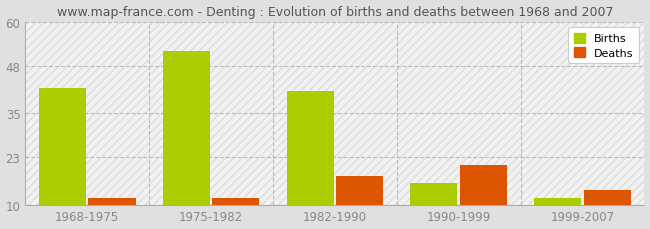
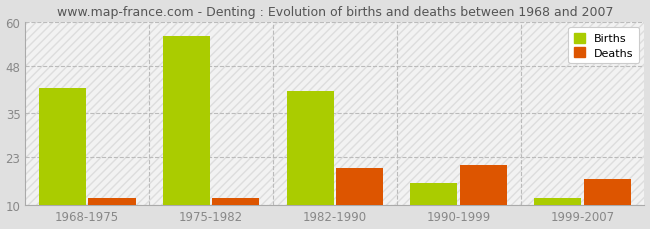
Births/1975-1982: 52 -> 56
Deaths/1982-1990: 18 -> 20
Deaths/1999-2007: 14 -> 17
